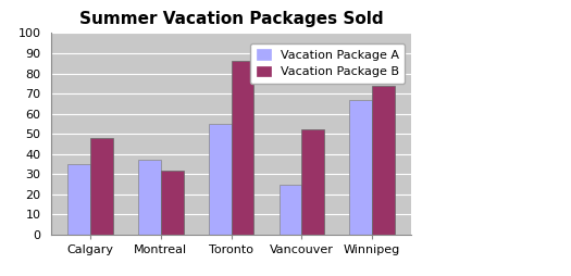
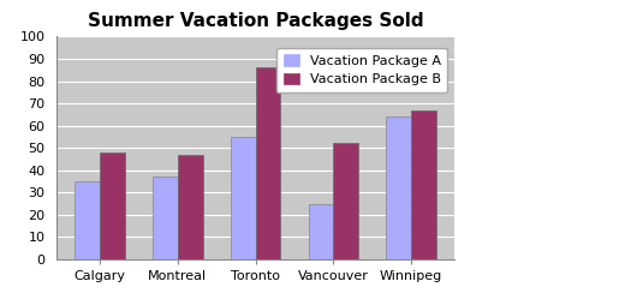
Vacation Package B/Montreal: 32 -> 47
Vacation Package A/Winnipeg: 67 -> 64
Vacation Package B/Winnipeg: 74 -> 67
